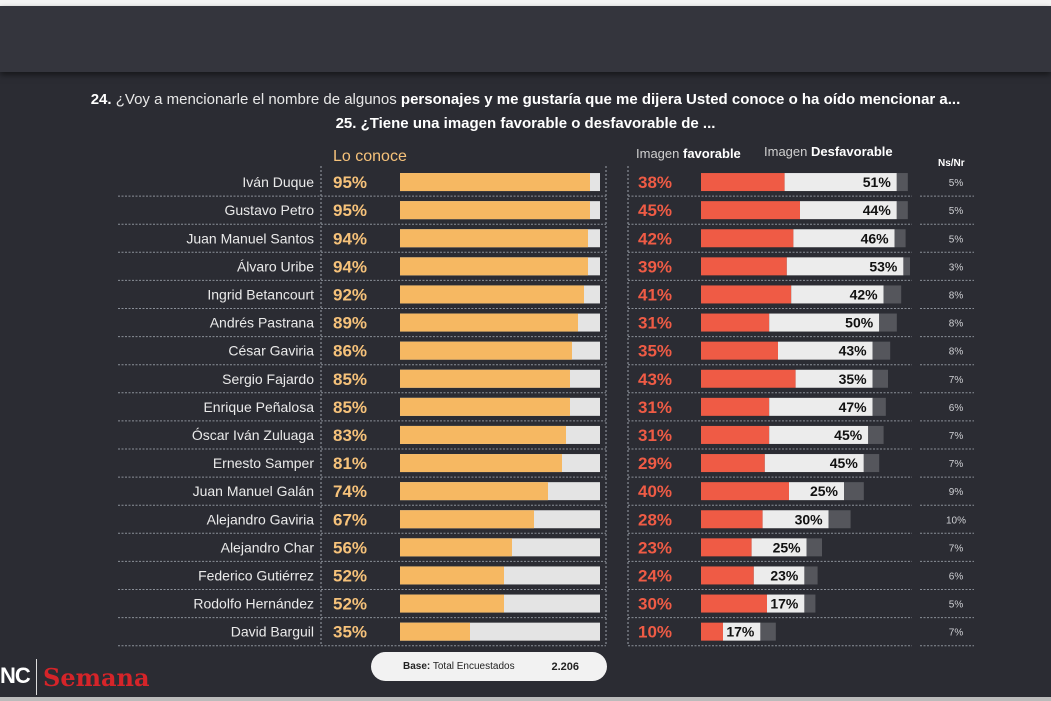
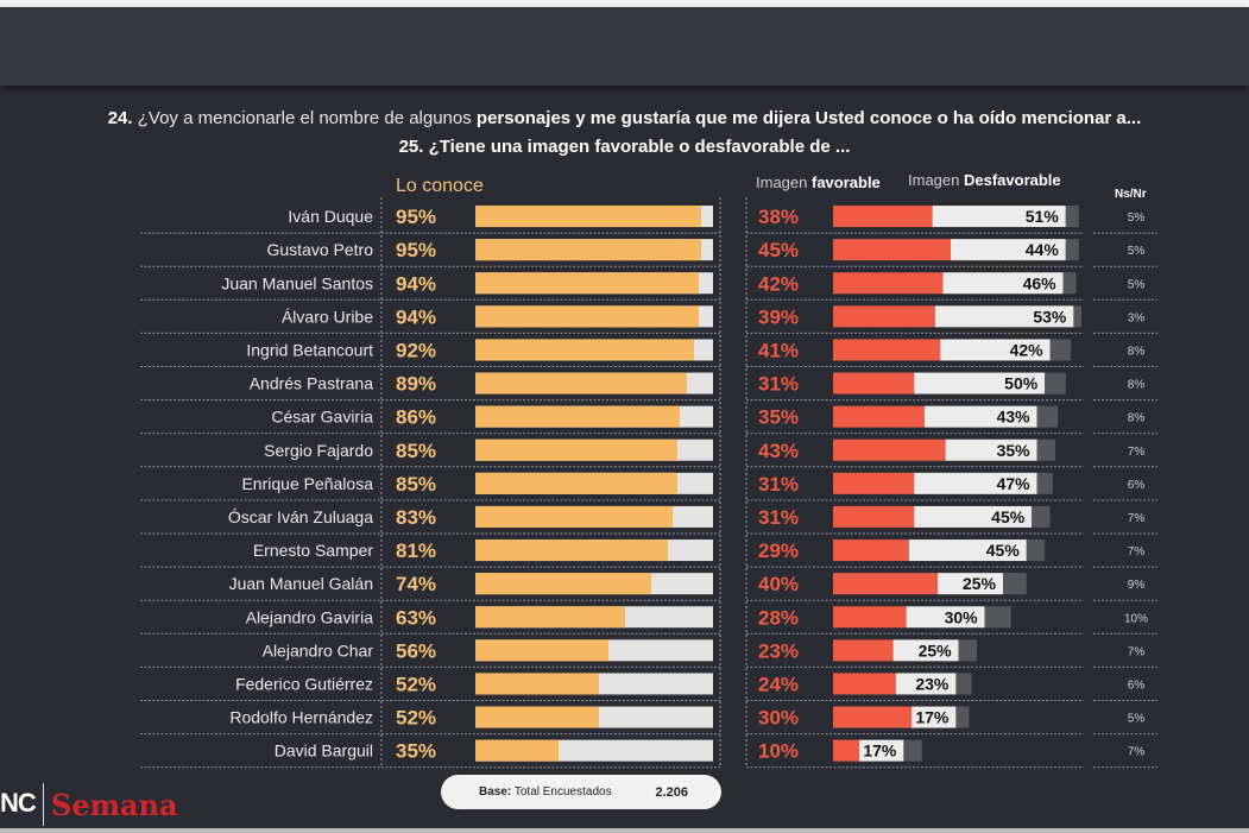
Lo conoce/Alejandro Gaviria: 67% -> 63%
